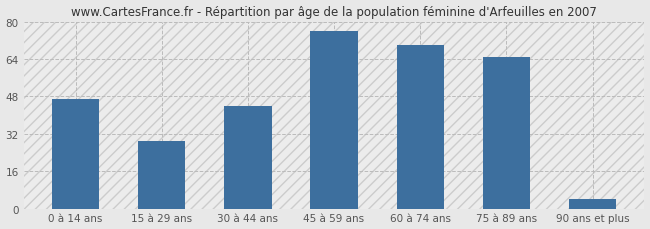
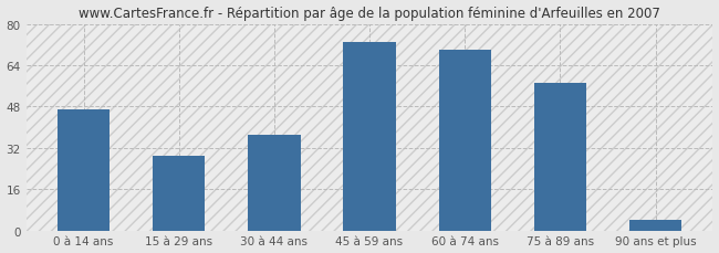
30 à 44 ans: 44 -> 37
45 à 59 ans: 76 -> 73
75 à 89 ans: 65 -> 57
